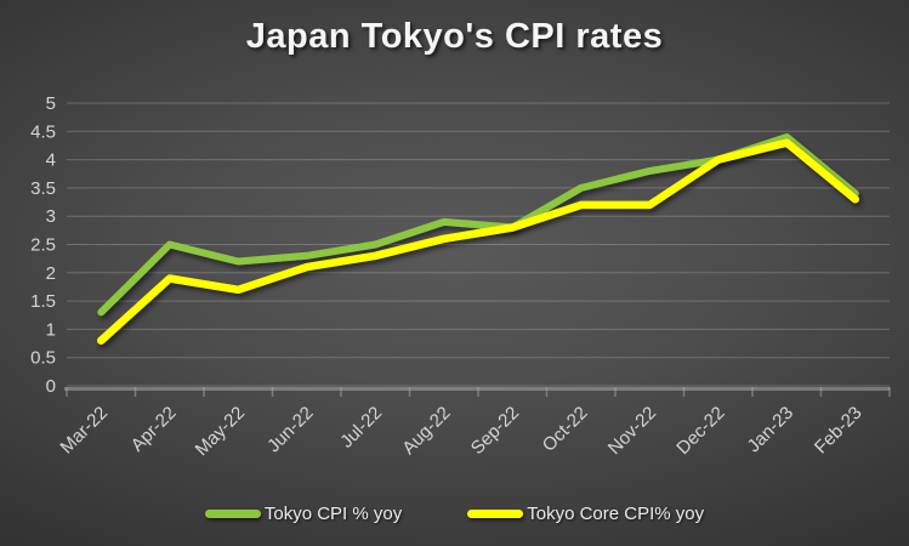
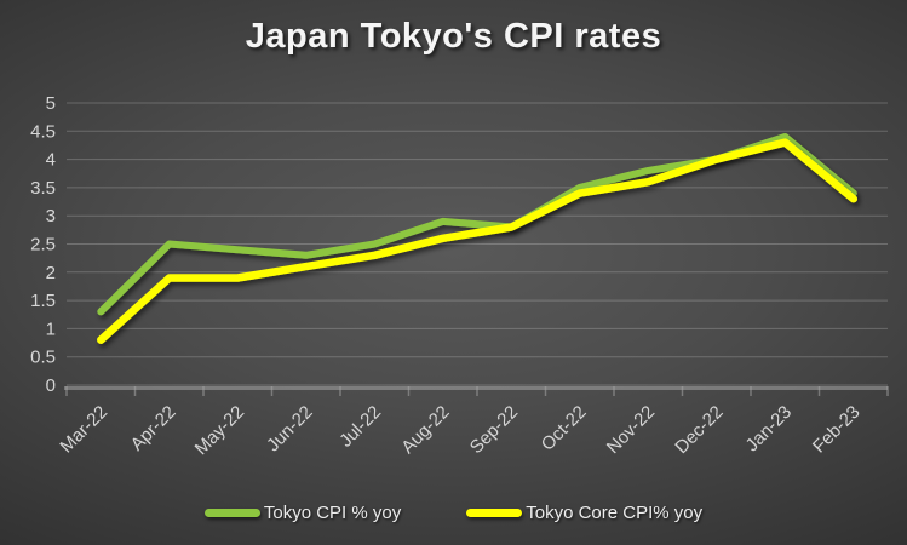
Tokyo CPI % yoy/May-22: 2.2 -> 2.4
Tokyo Core CPI% yoy/May-22: 1.7 -> 1.9
Tokyo Core CPI% yoy/Oct-22: 3.2 -> 3.4
Tokyo Core CPI% yoy/Nov-22: 3.2 -> 3.6
